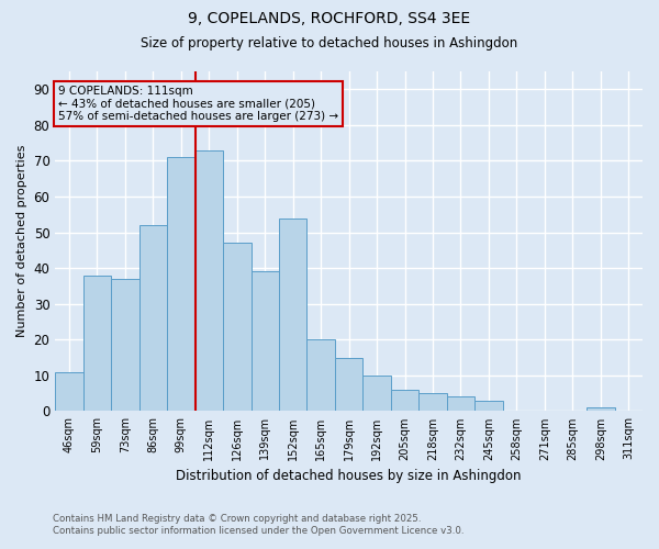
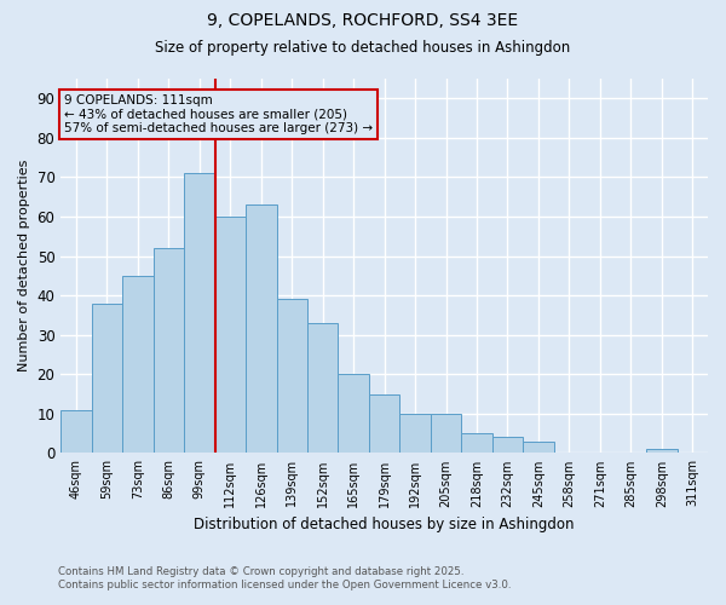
73sqm: 37 -> 45
112sqm: 73 -> 60
126sqm: 47 -> 63
152sqm: 54 -> 33
205sqm: 6 -> 10
